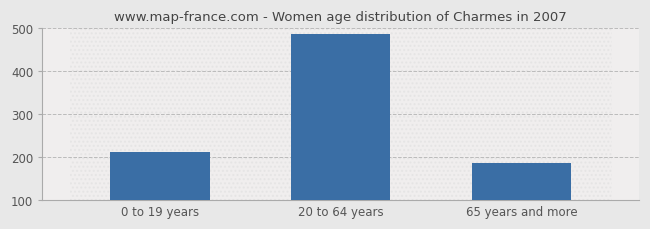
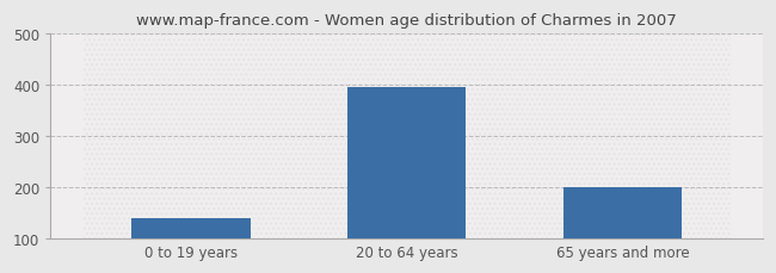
0 to 19 years: 213 -> 140
20 to 64 years: 487 -> 395
65 years and more: 187 -> 200
